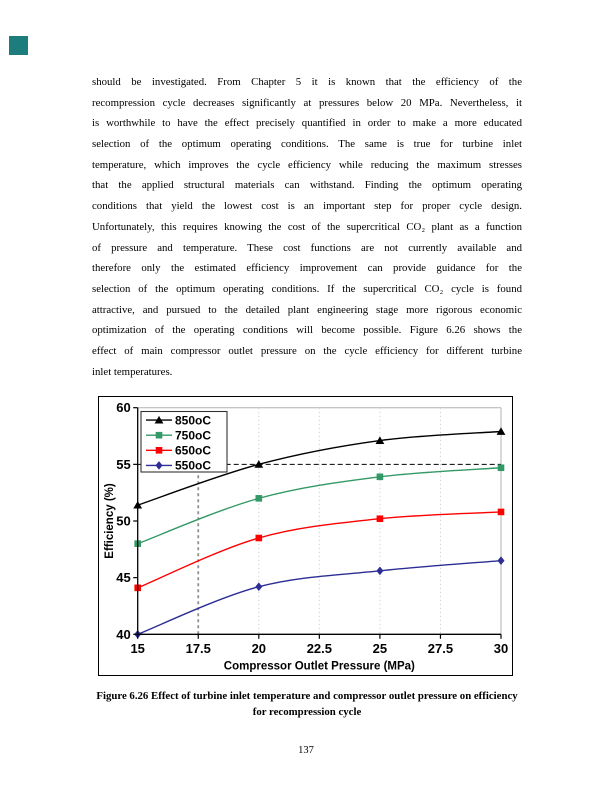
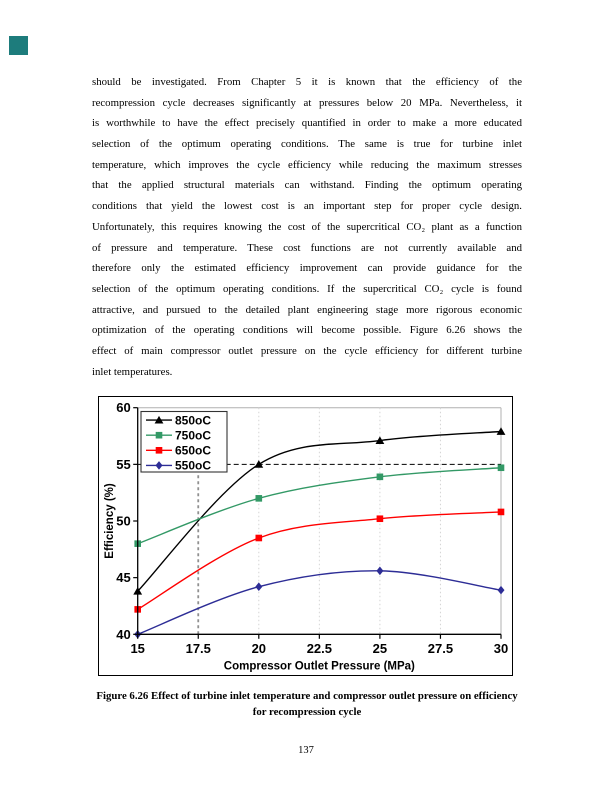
850oC/15: 51.4 -> 43.8
650oC/15: 44.1 -> 42.2
550oC/30: 46.5 -> 43.9
